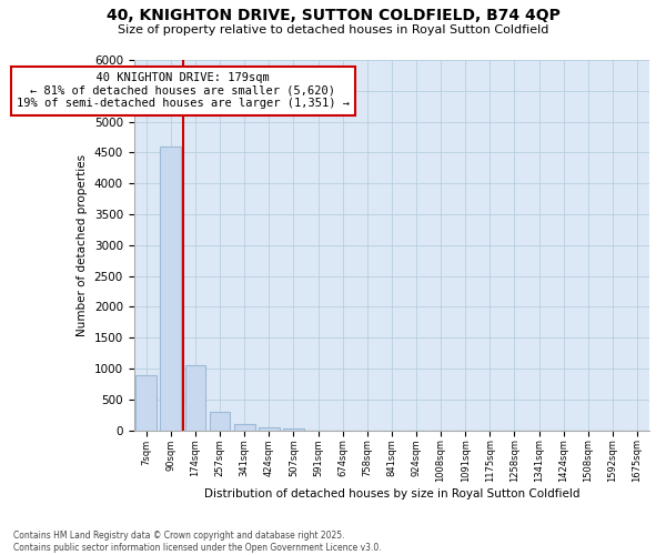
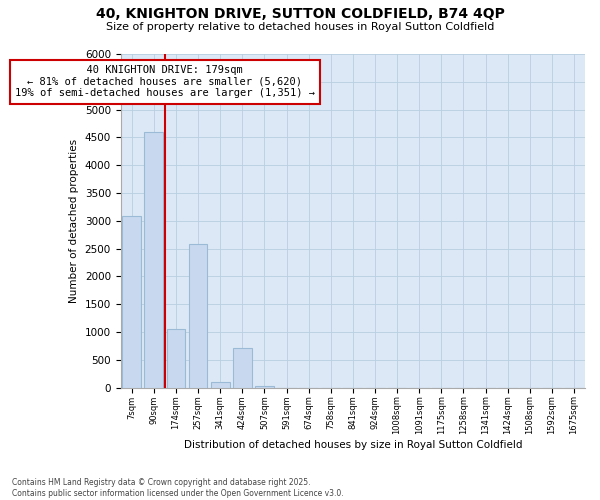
7sqm: 900 -> 3080
257sqm: 300 -> 2580
424sqm: 50 -> 720
